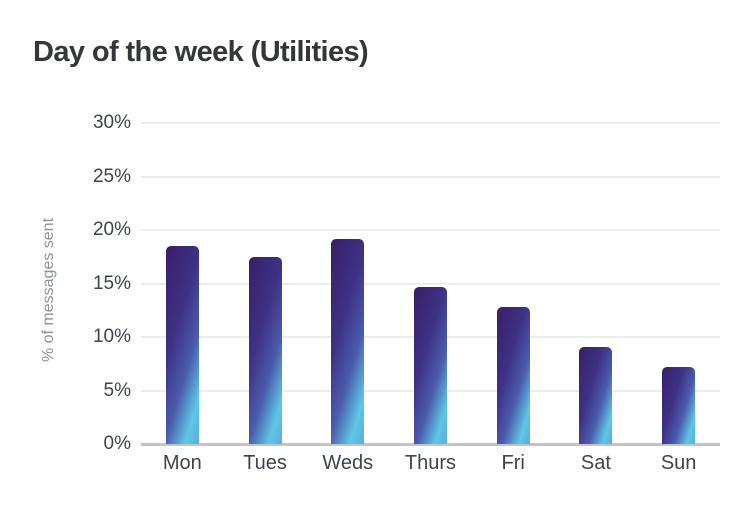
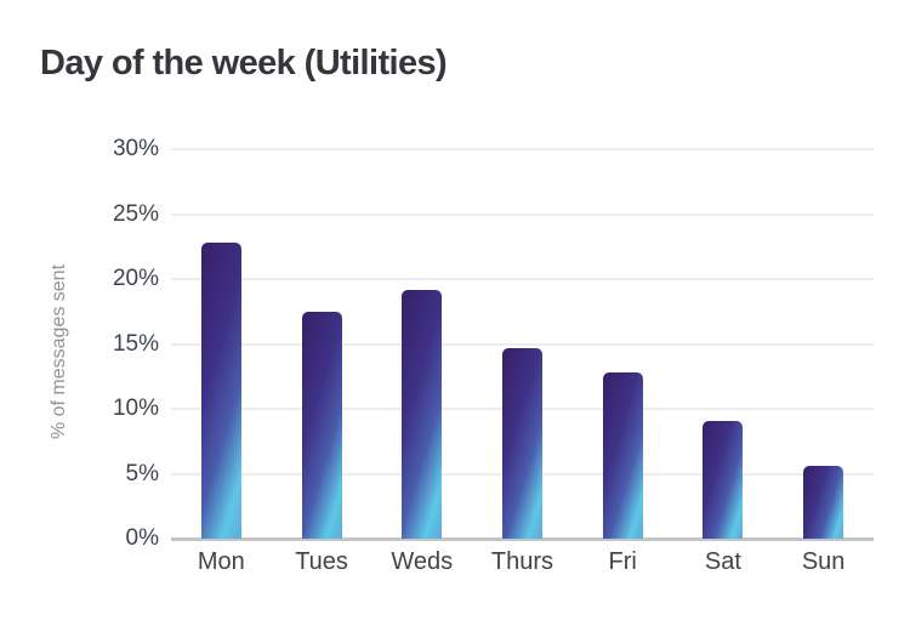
Mon: 18.5% -> 22.8%
Sun: 7.2% -> 5.6%
